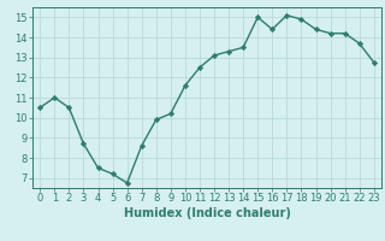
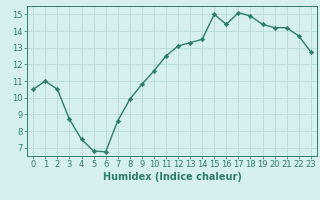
5: 7.2 -> 6.8
9: 10.2 -> 10.8
